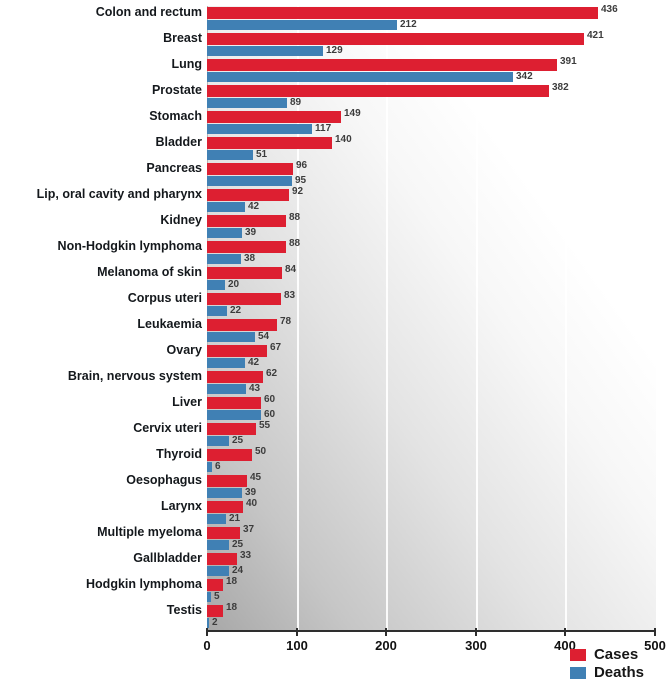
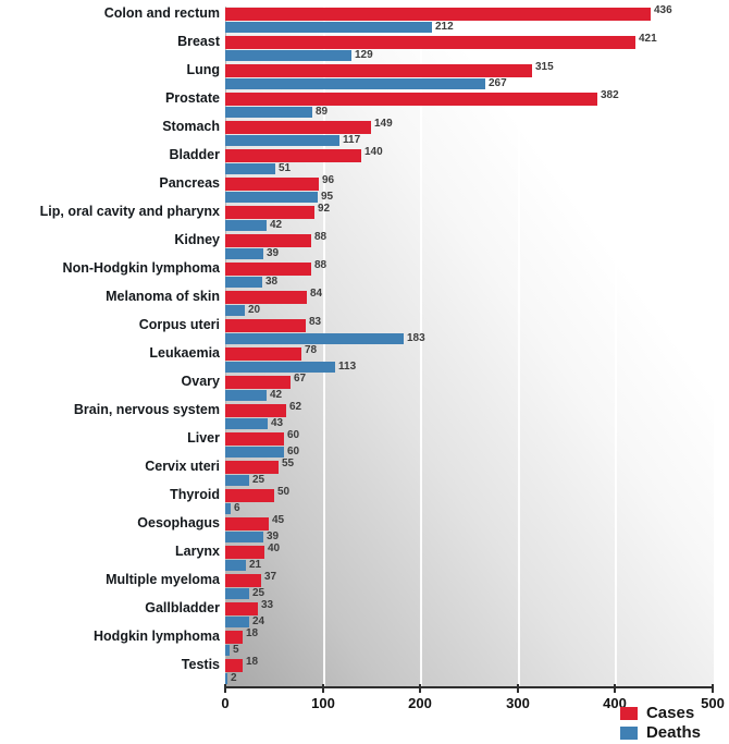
Cases/Lung: 391 -> 315
Deaths/Lung: 342 -> 267
Deaths/Corpus uteri: 22 -> 183
Deaths/Leukaemia: 54 -> 113
